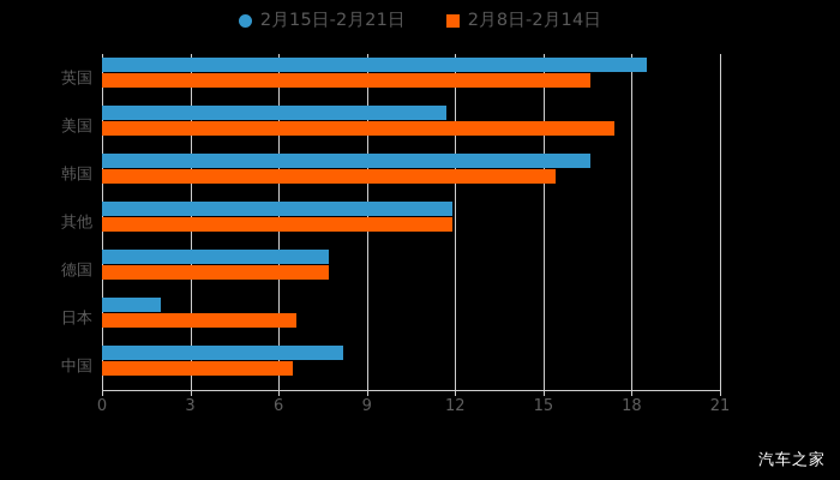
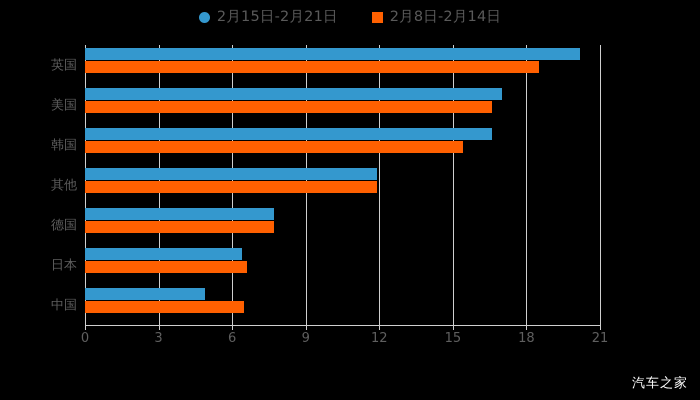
2月15日-2月21日/英国: 18.5 -> 20.2
2月8日-2月14日/英国: 16.6 -> 18.5
2月15日-2月21日/美国: 11.7 -> 17.0
2月8日-2月14日/美国: 17.4 -> 16.6
2月15日-2月21日/日本: 2.0 -> 6.4
2月15日-2月21日/中国: 8.2 -> 4.9
